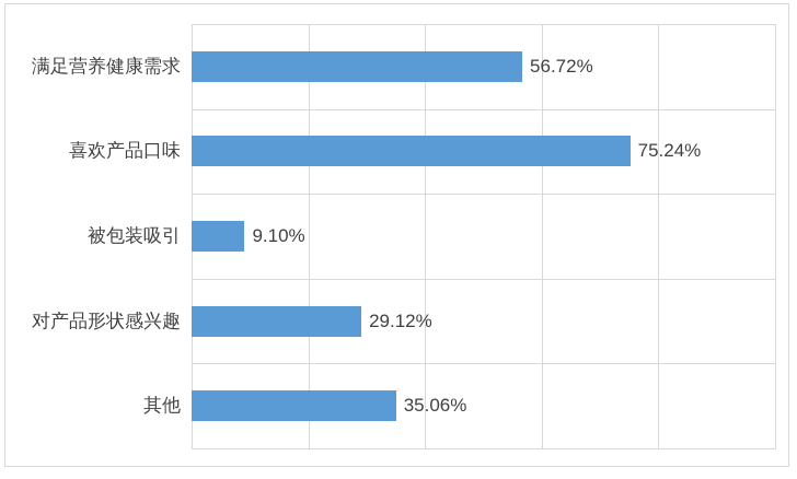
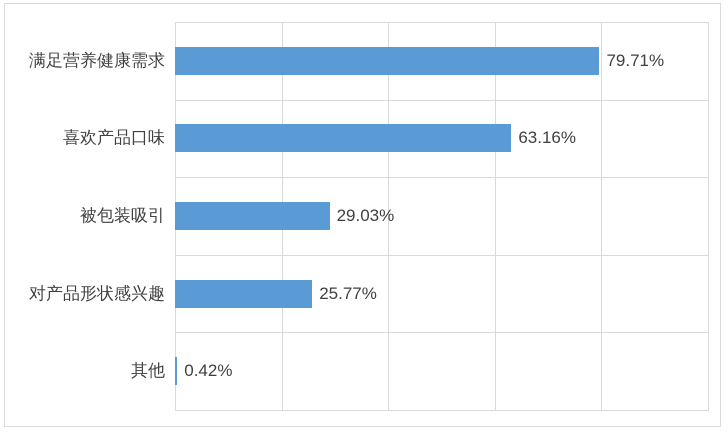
满足营养健康需求: 56.72% -> 79.71%
喜欢产品口味: 75.24% -> 63.16%
被包装吸引: 9.10% -> 29.03%
对产品形状感兴趣: 29.12% -> 25.77%
其他: 35.06% -> 0.42%
